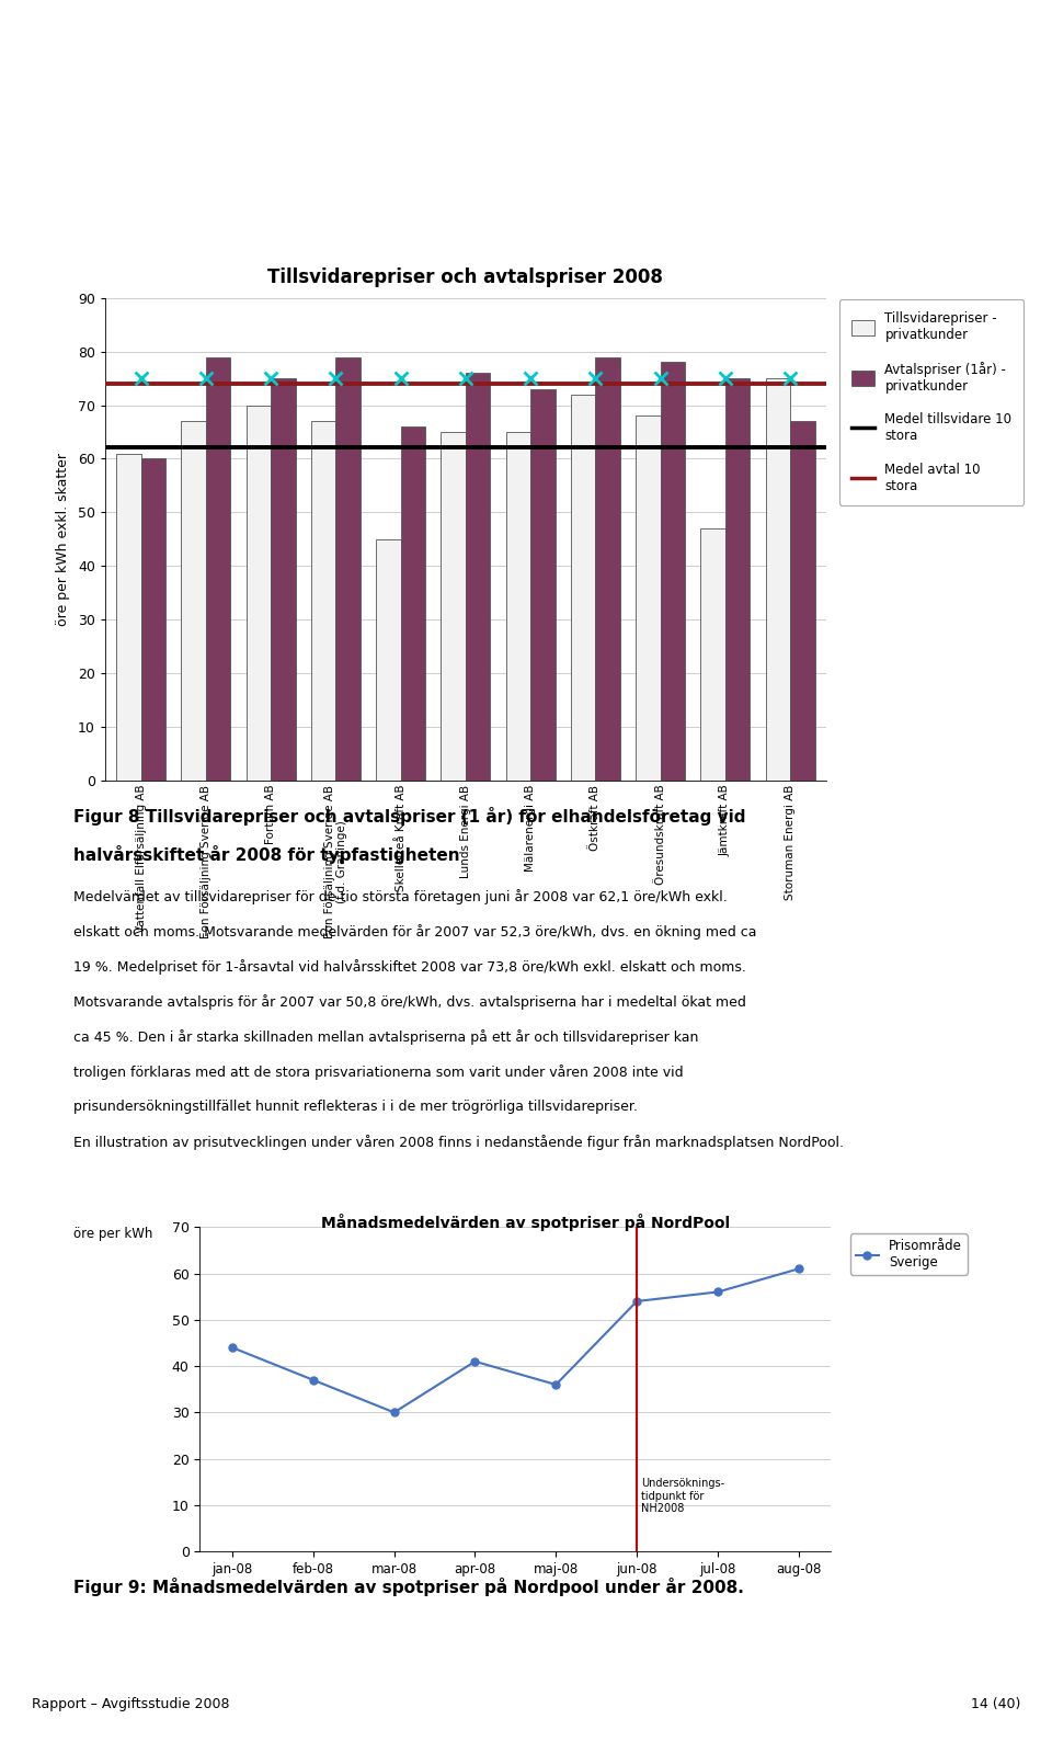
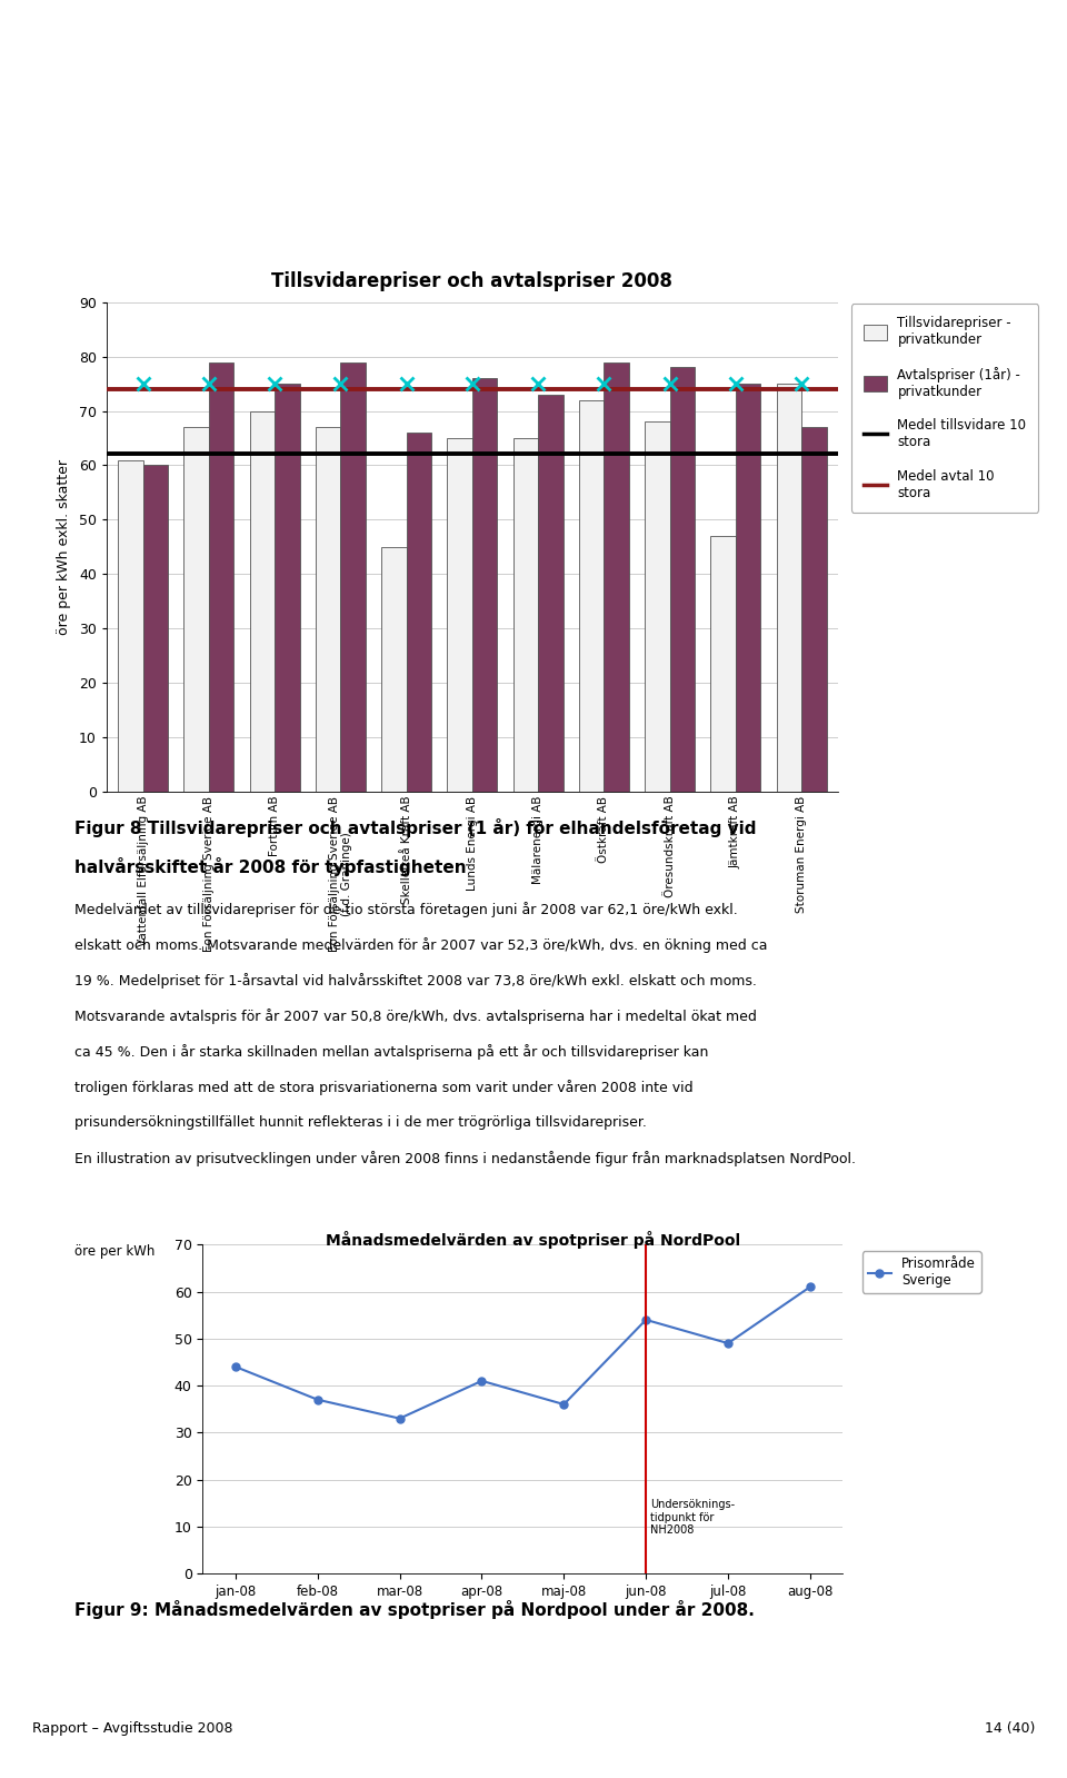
mar-08: 30 -> 33
jul-08: 56 -> 49
